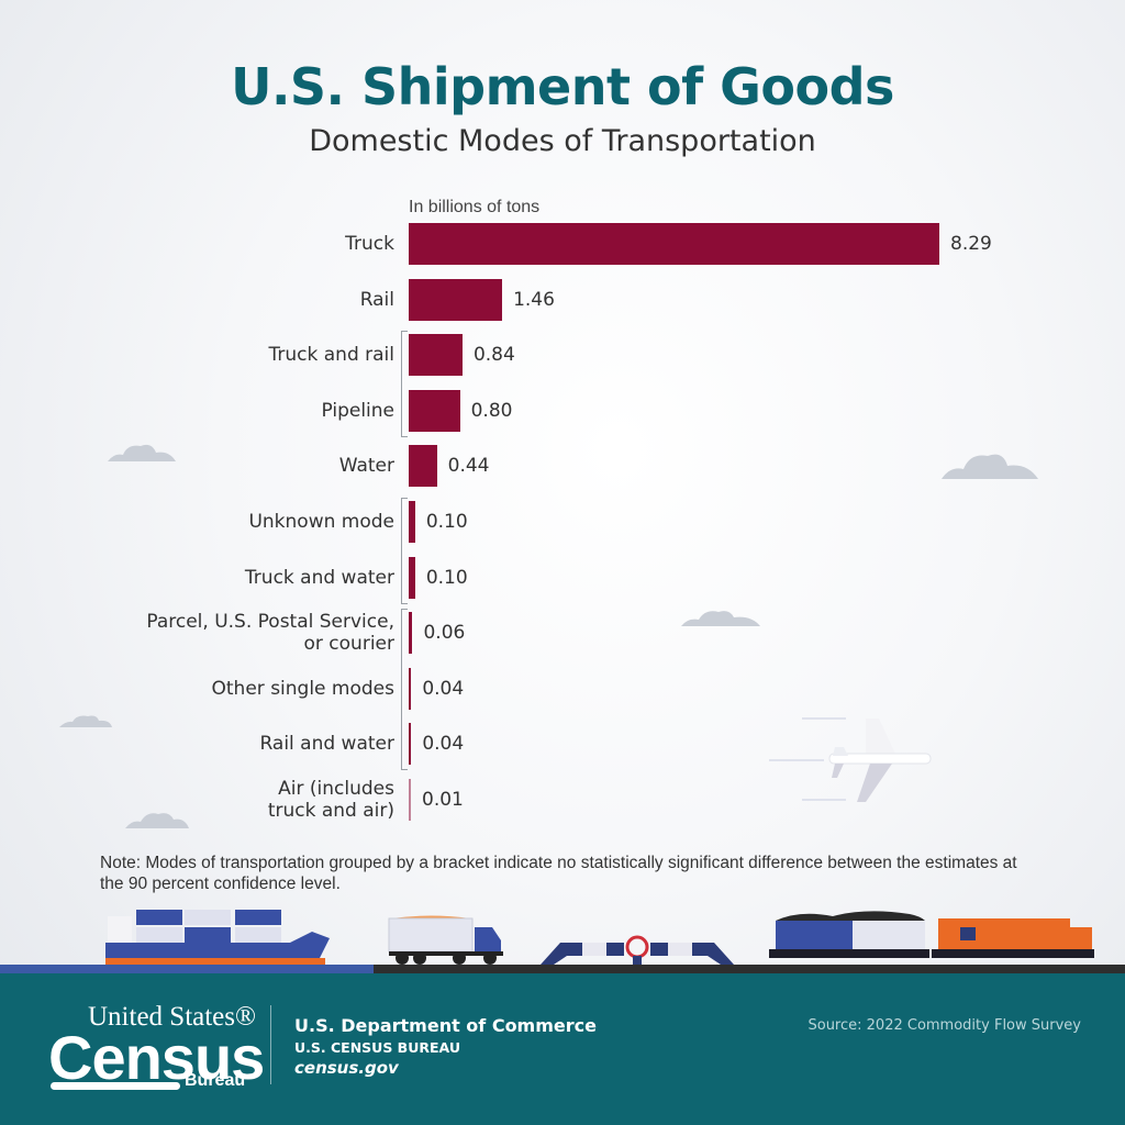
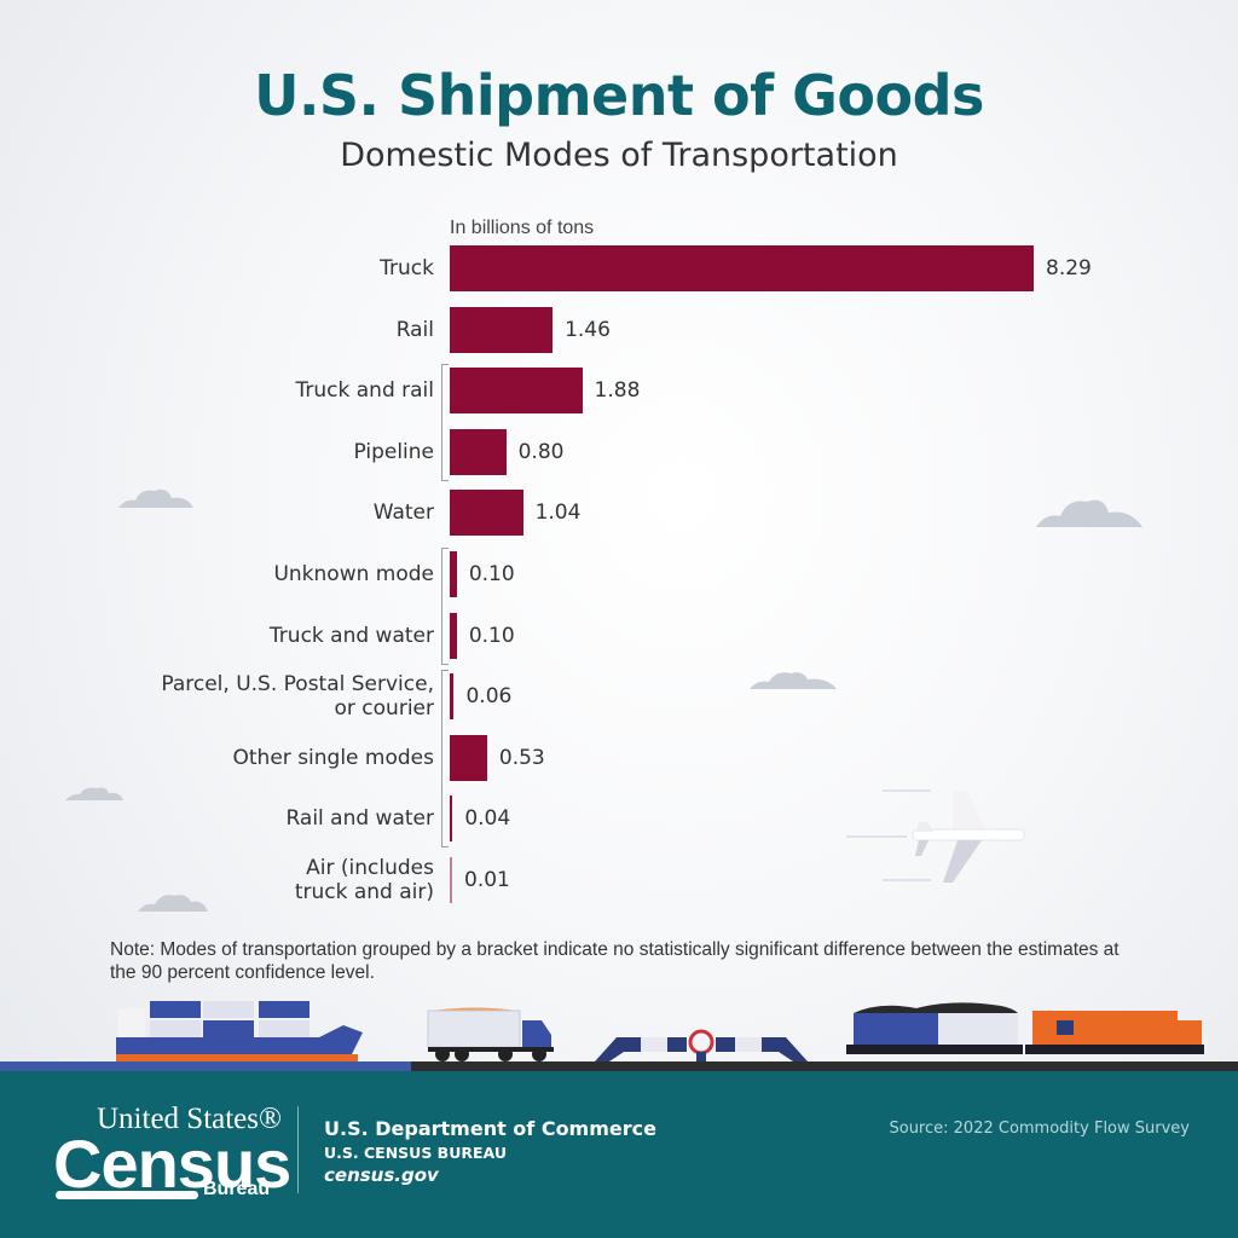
Truck and rail: 0.84 -> 1.88
Water: 0.44 -> 1.04
Other single modes: 0.04 -> 0.53
